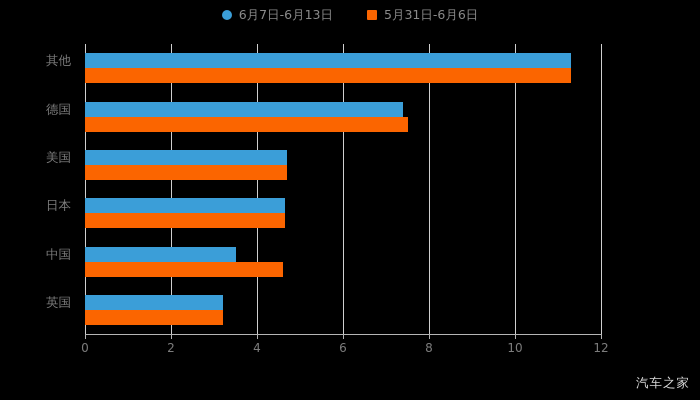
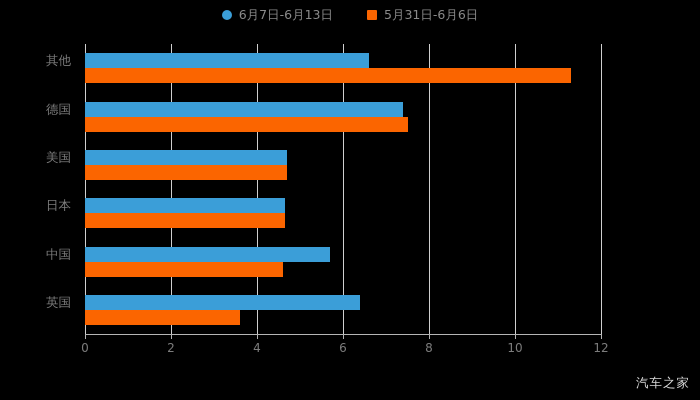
6月7日-6月13日/其他: 11.3 -> 6.6
6月7日-6月13日/中国: 3.5 -> 5.7
6月7日-6月13日/英国: 3.2 -> 6.4
5月31日-6月6日/英国: 3.2 -> 3.6
